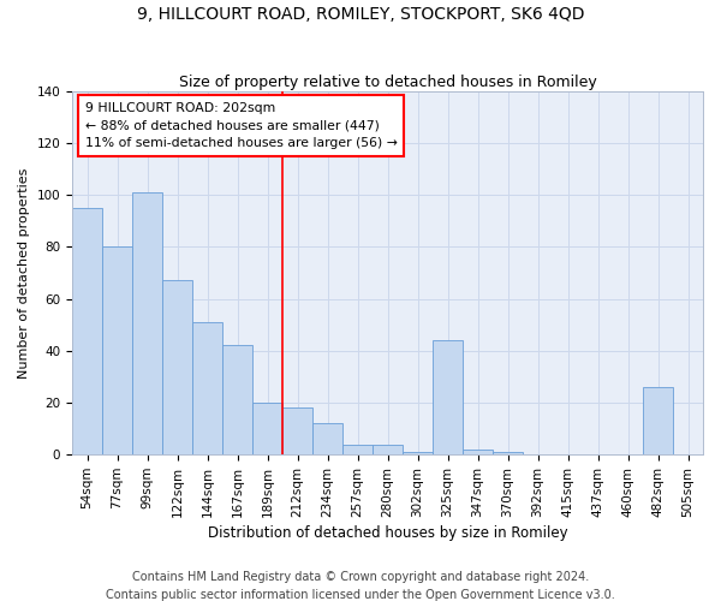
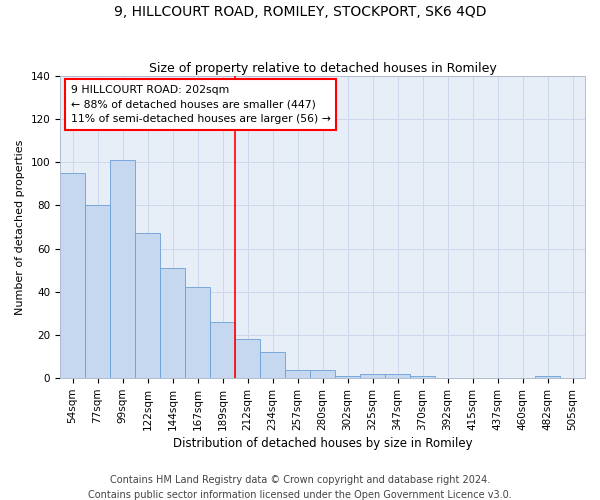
189sqm: 20 -> 26
325sqm: 44 -> 2
482sqm: 26 -> 1
